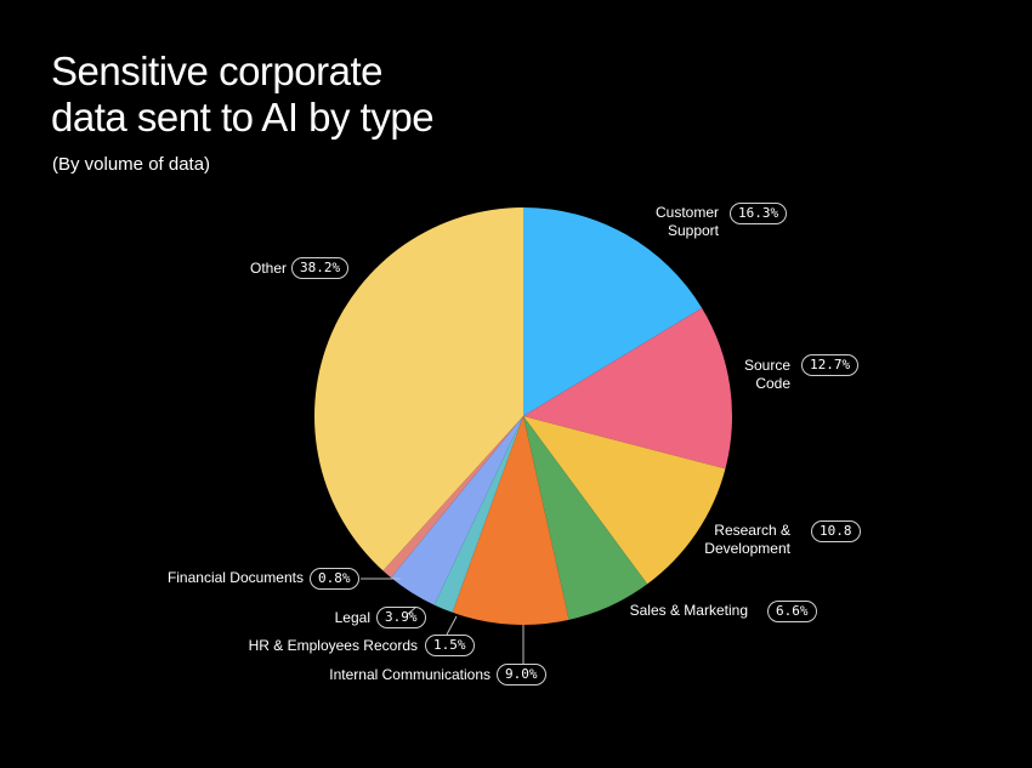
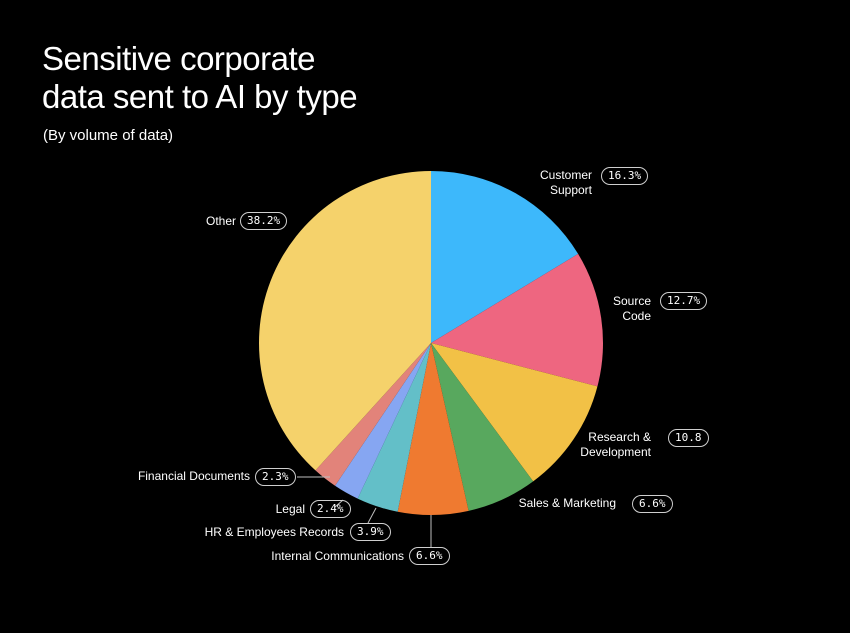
Internal Communications: 9.0% -> 6.6%
HR & Employees Records: 1.5% -> 3.9%
Legal: 3.9% -> 2.4%
Financial Documents: 0.8% -> 2.3%
